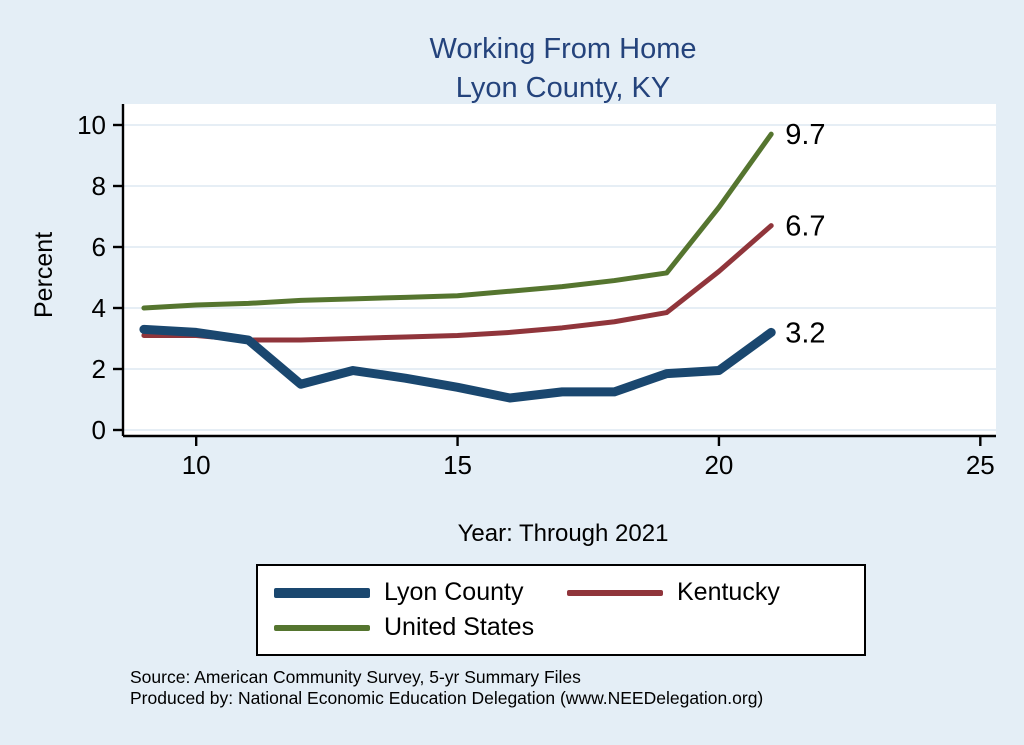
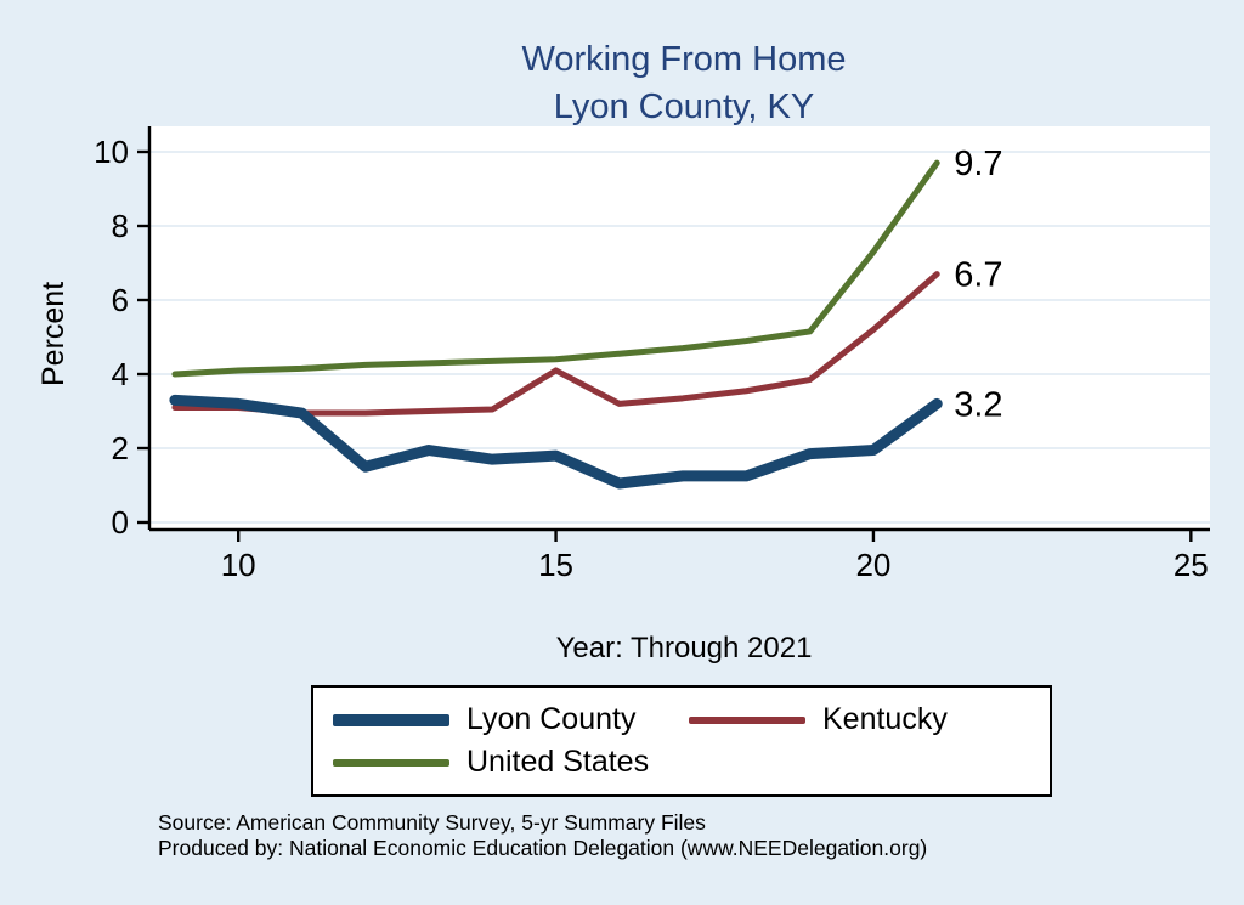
Lyon County/15: 1.4 -> 1.8
Kentucky/15: 3.1 -> 4.1
